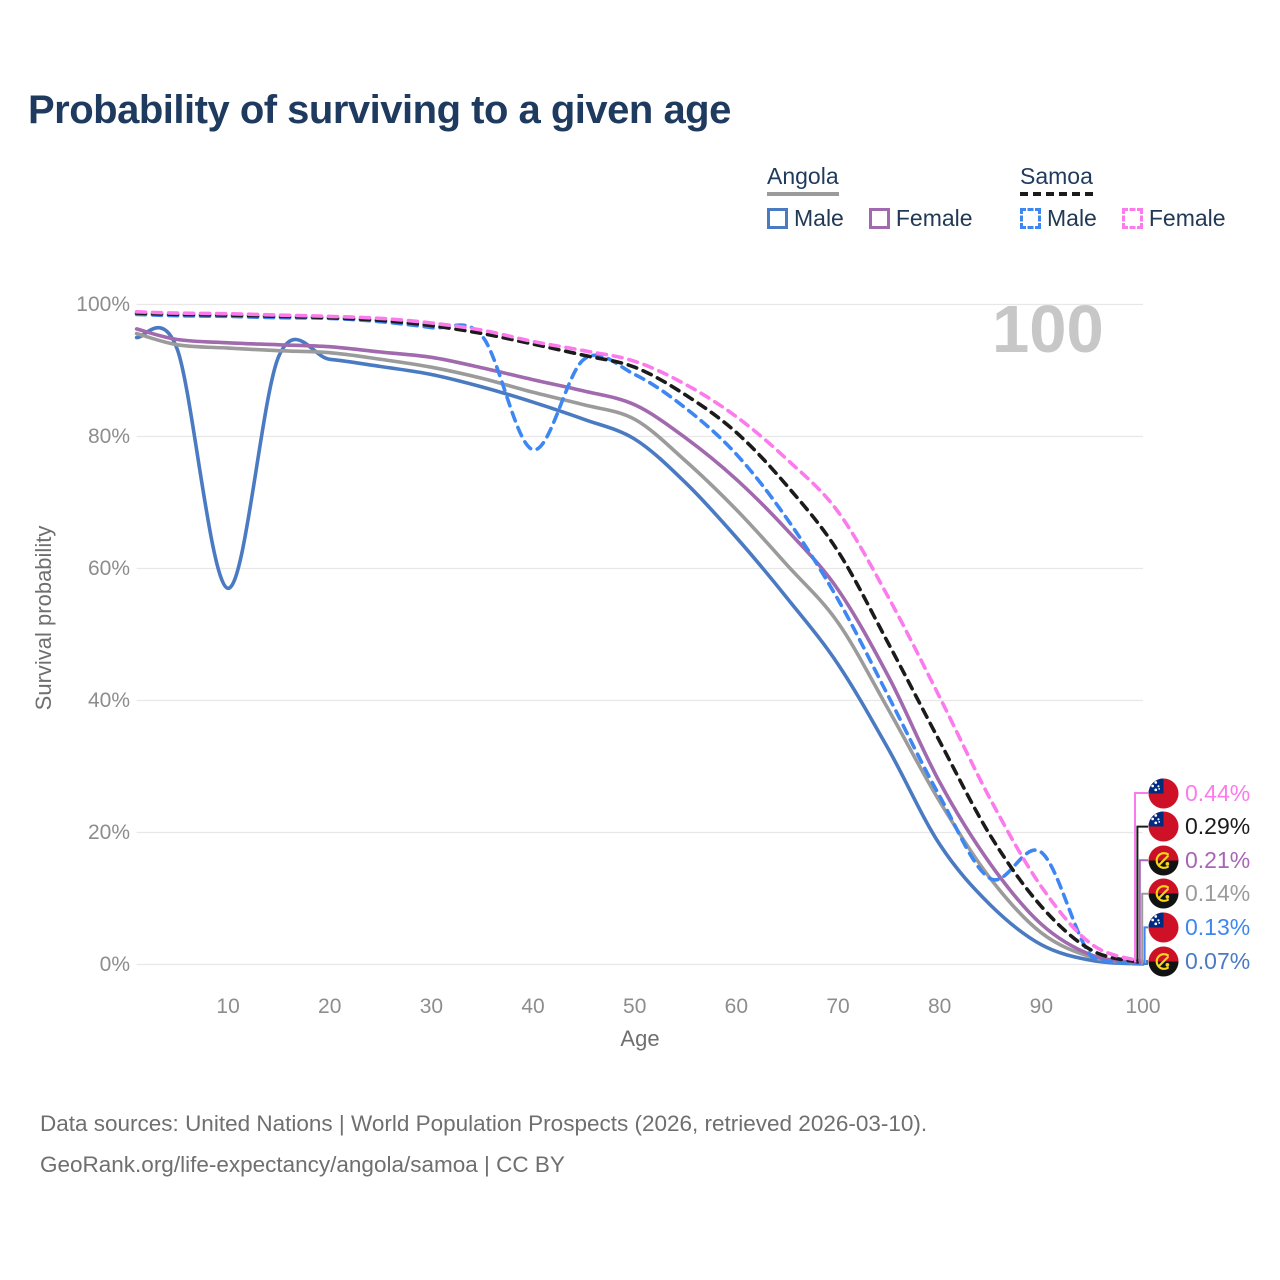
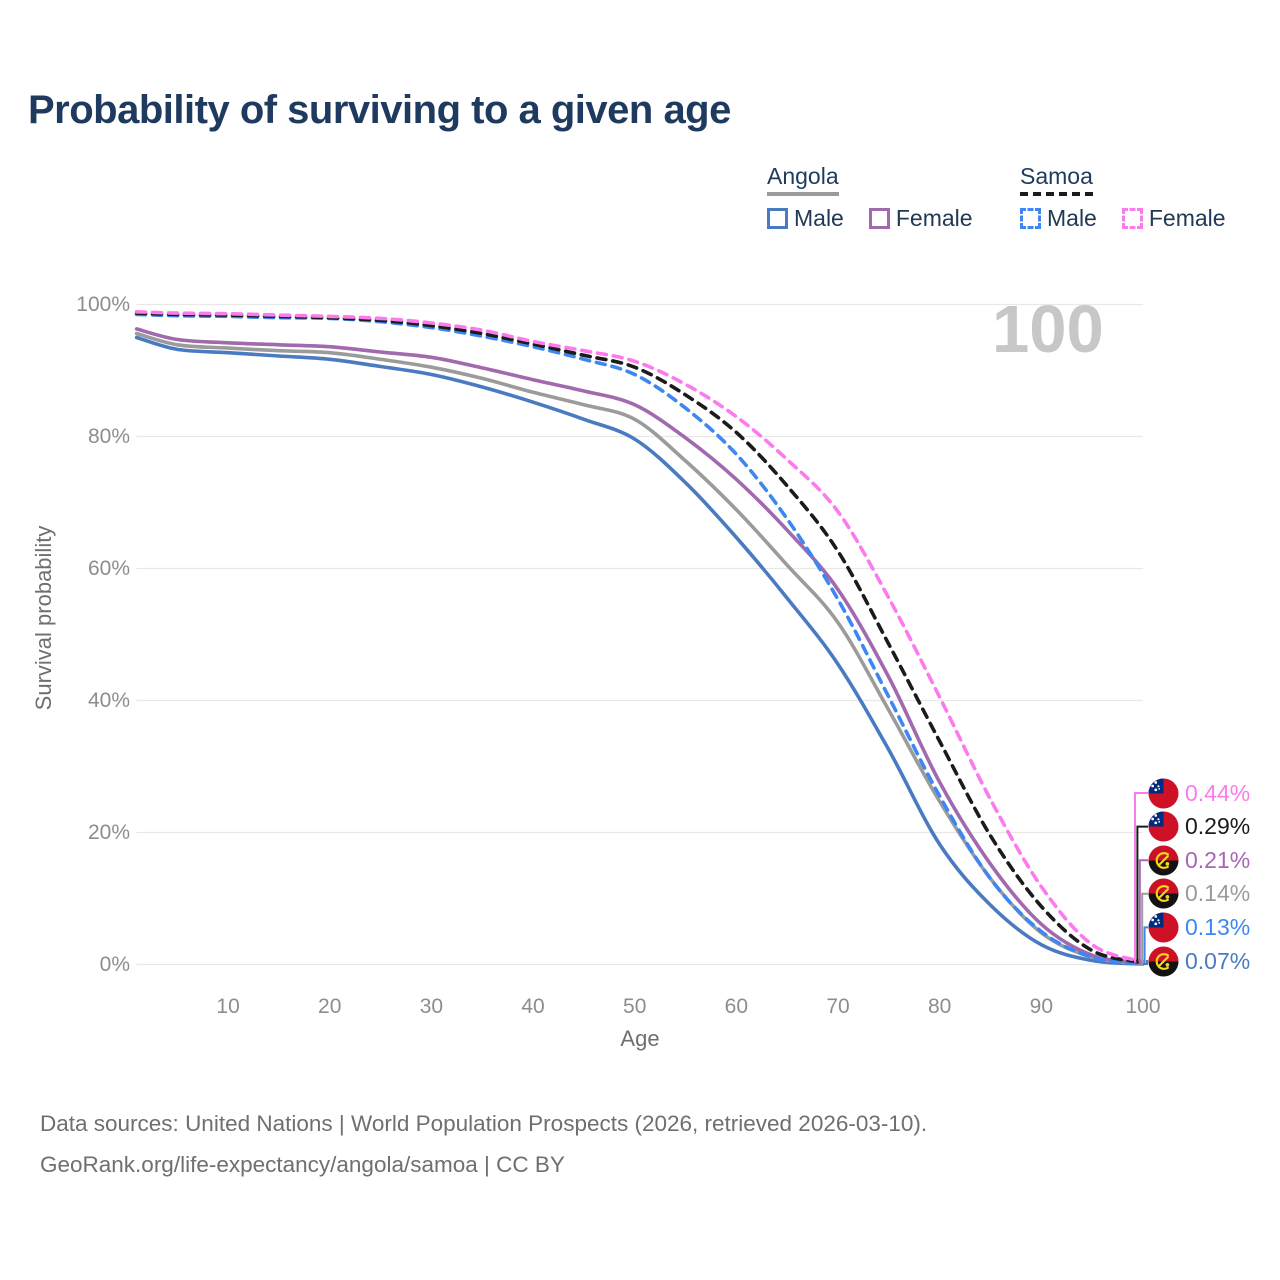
Angola Male/10: 57% -> 93%
Samoa Male/40: 78% -> 94%
Samoa Male/90: 17% -> 5%
